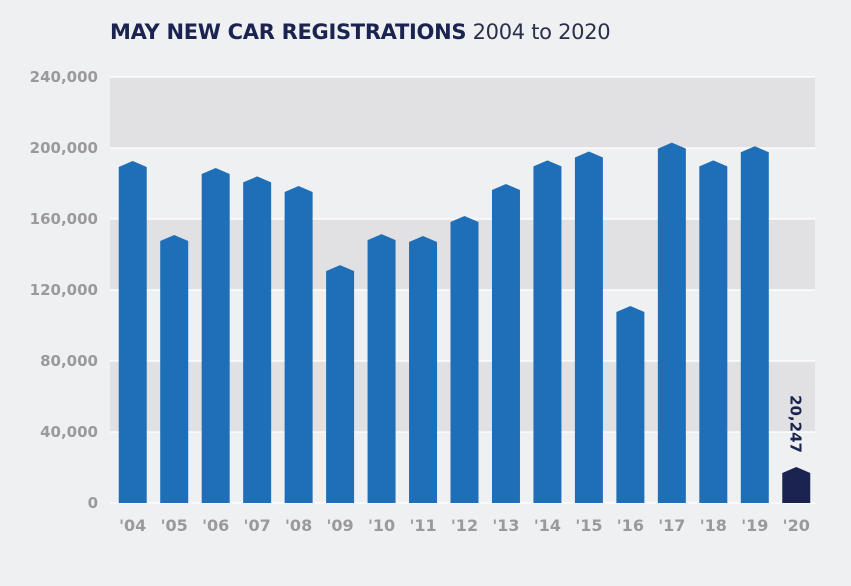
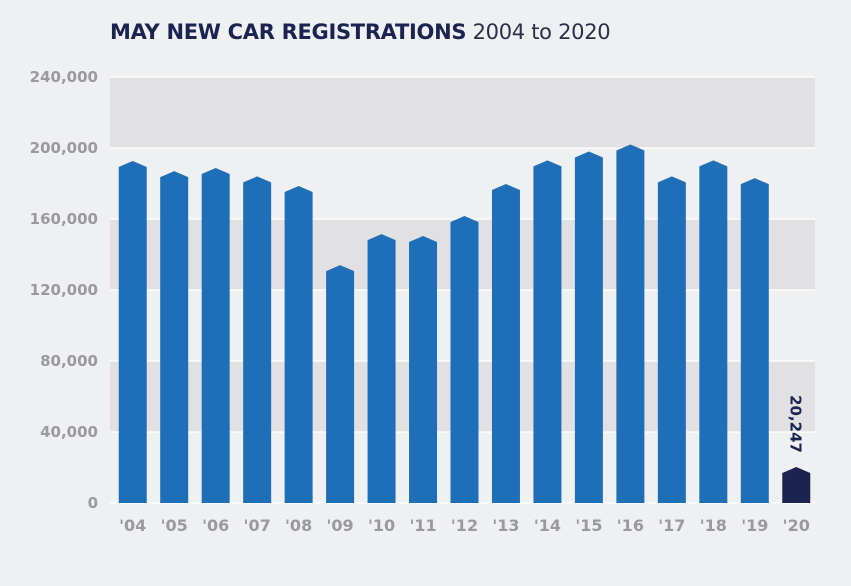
'05: 151000 -> 187000
'16: 111000 -> 202000
'17: 203000 -> 184000
'19: 201000 -> 183000
